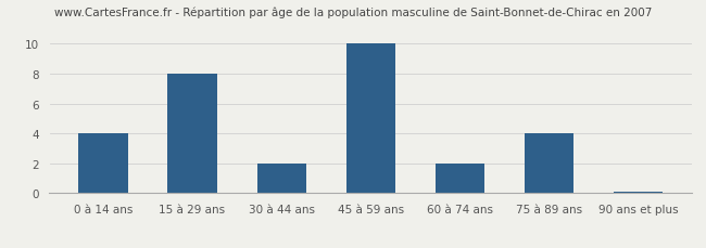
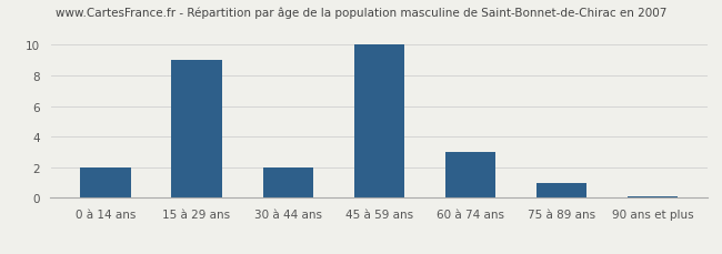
0 à 14 ans: 4.0 -> 2.0
15 à 29 ans: 8.0 -> 9.0
60 à 74 ans: 2.0 -> 3.0
75 à 89 ans: 4.0 -> 1.0
